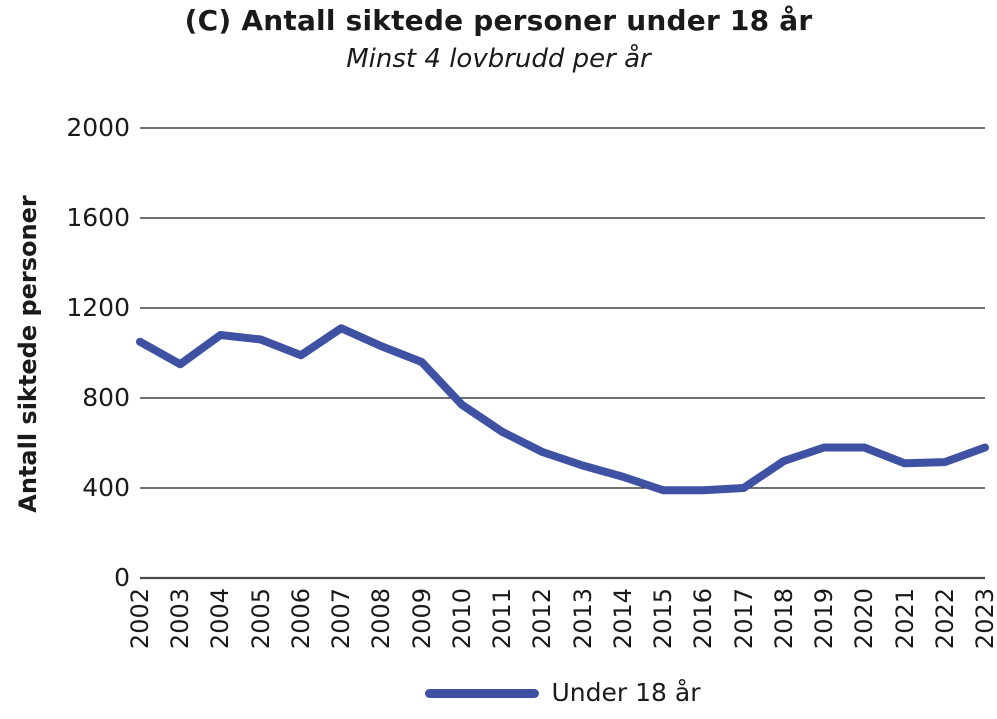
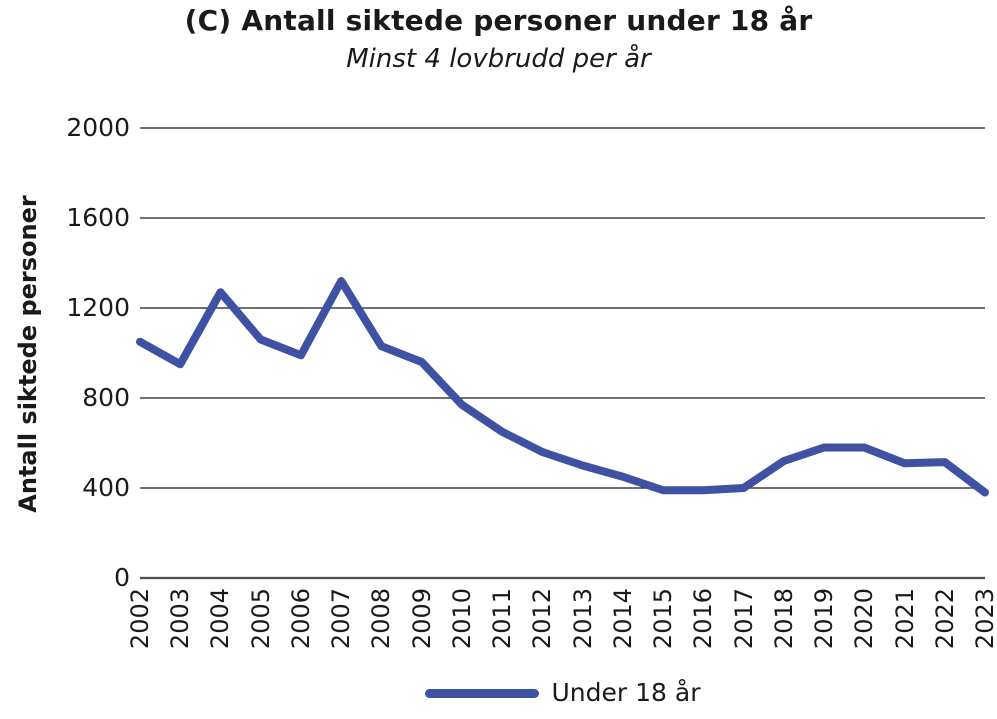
2004: 1080 -> 1270
2007: 1110 -> 1320
2023: 580 -> 380
